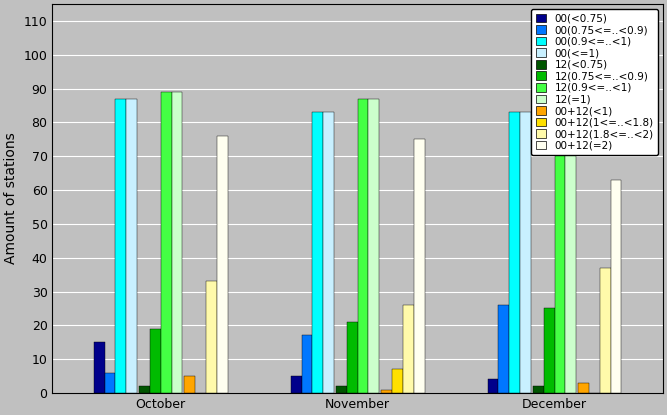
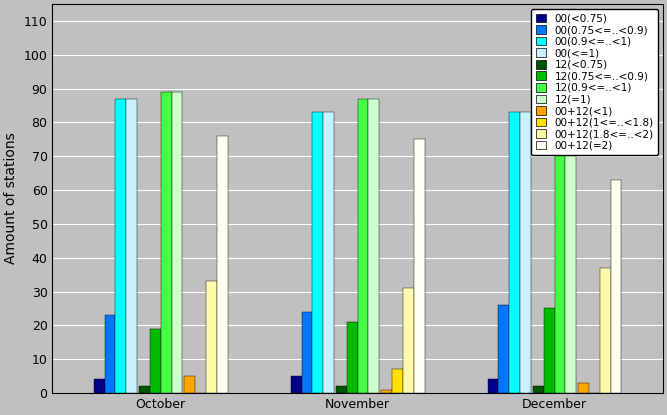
00(<0.75)/October: 15 -> 4
00(0.75<=..<0.9)/October: 6 -> 23
00(0.75<=..<0.9)/November: 17 -> 24
00+12(1.8<=..<2)/November: 26 -> 31
